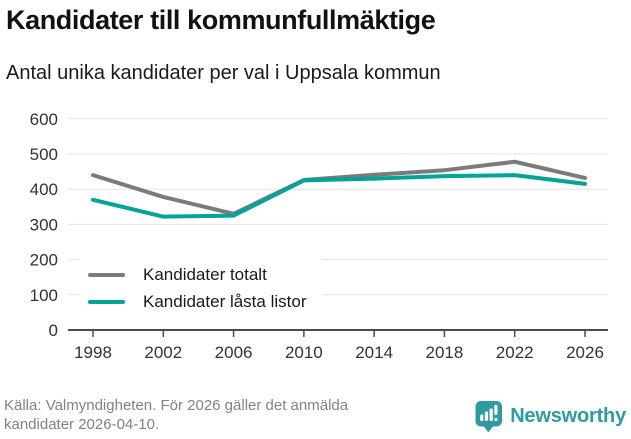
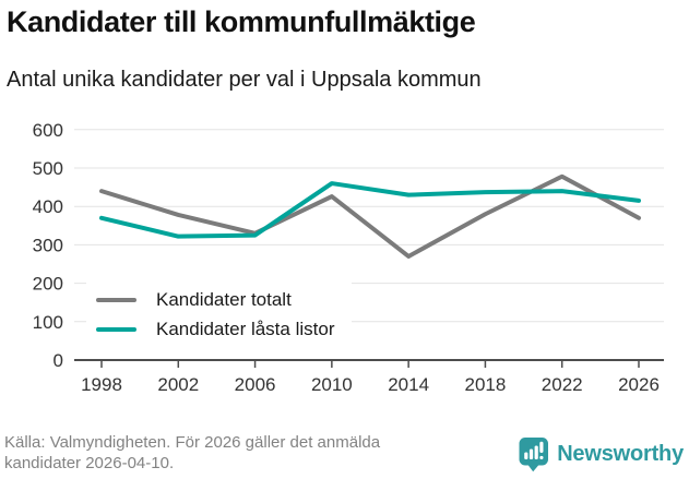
Kandidater låsta listor/2010: 420 -> 460
Kandidater totalt/2014: 440 -> 270
Kandidater totalt/2018: 450 -> 380
Kandidater totalt/2026: 430 -> 370
